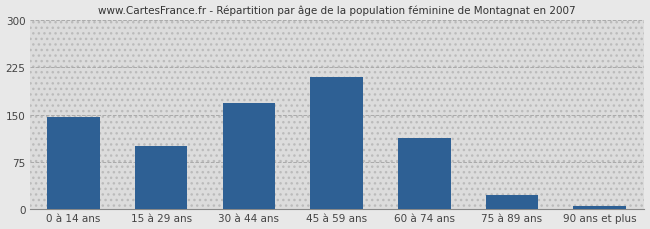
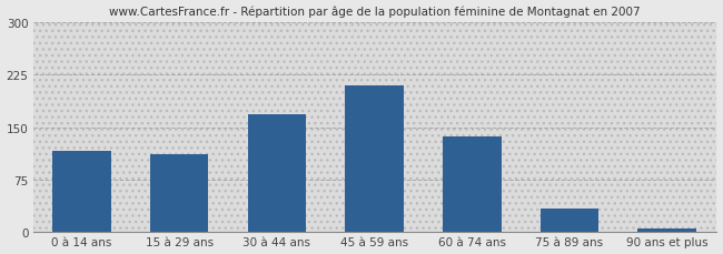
0 à 14 ans: 147 -> 116
15 à 29 ans: 100 -> 112
60 à 74 ans: 113 -> 136
75 à 89 ans: 22 -> 34
